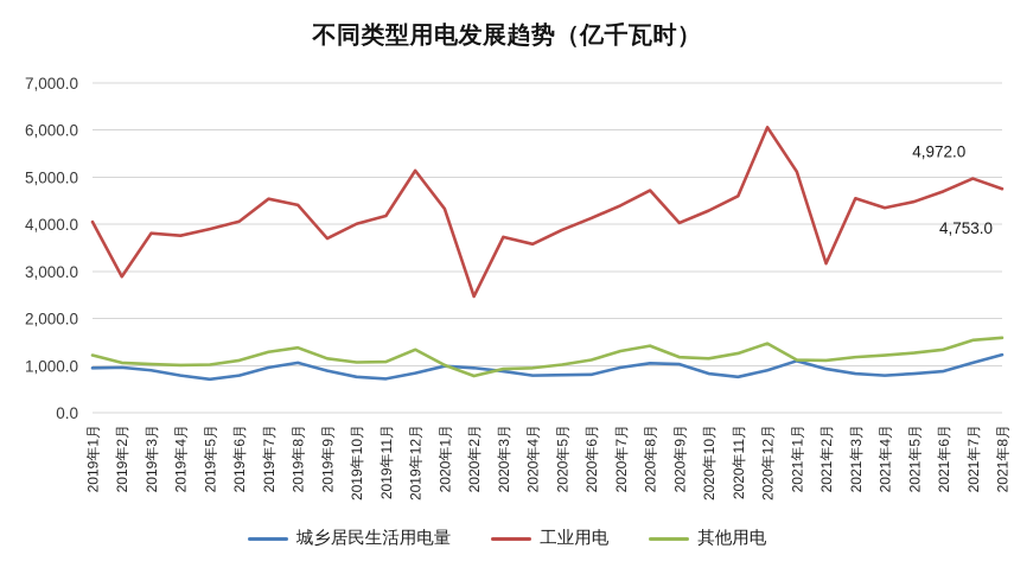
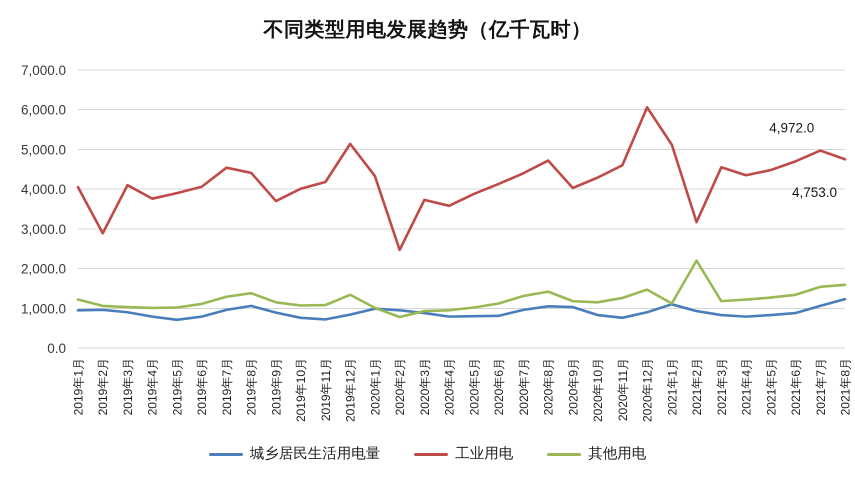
工业用电/2019年3月: 3800 -> 4100
其他用电/2021年2月: 1100 -> 2200
